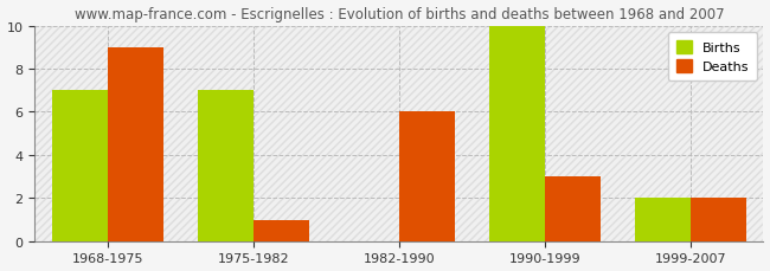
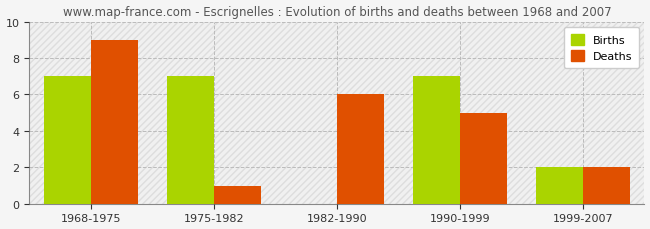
Births/1990-1999: 10 -> 7
Deaths/1990-1999: 3 -> 5
